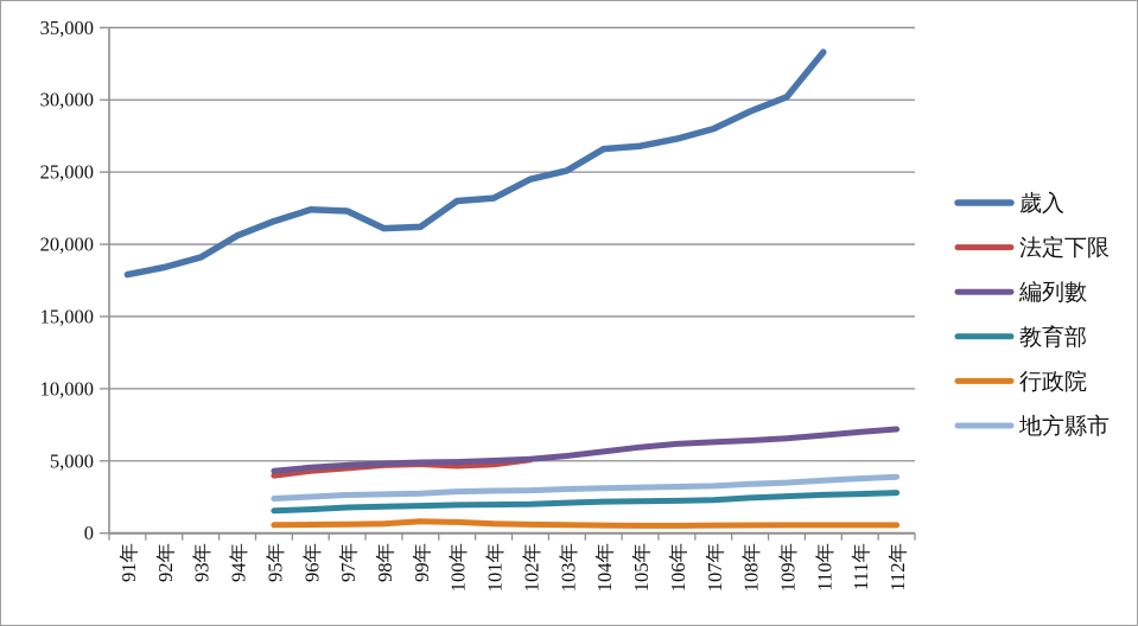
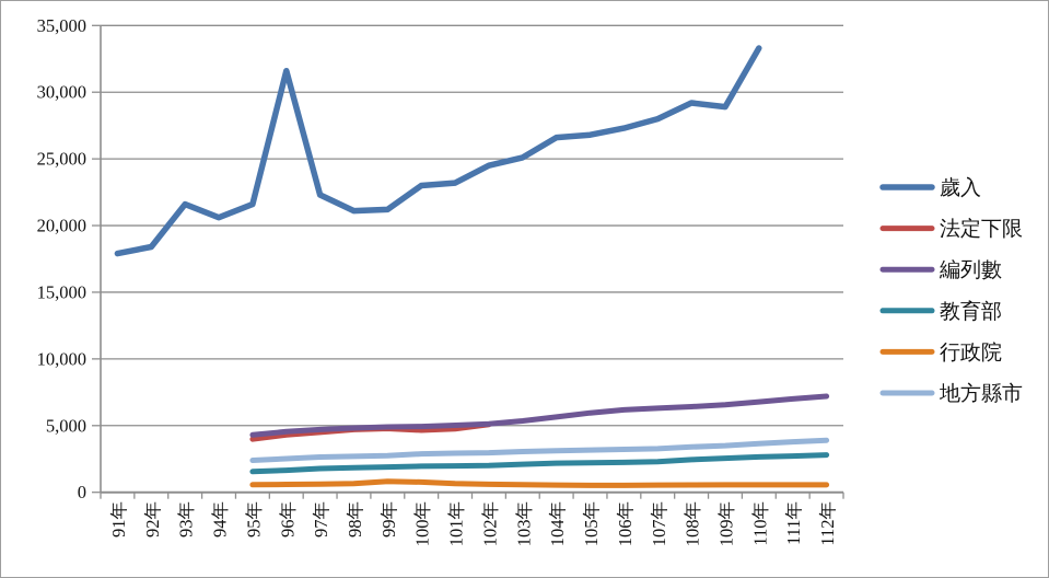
歲入/93年: 19100 -> 21600
歲入/96年: 22400 -> 31600
歲入/109年: 30200 -> 28900
